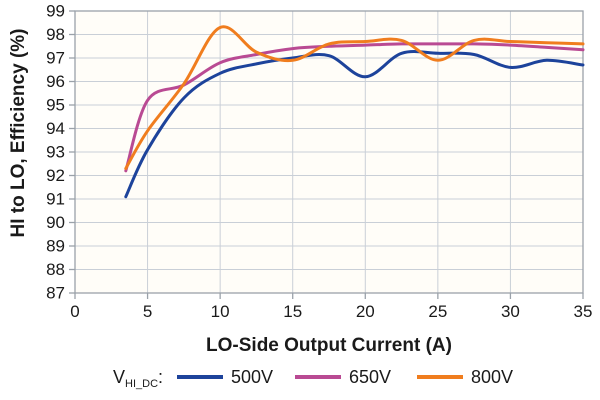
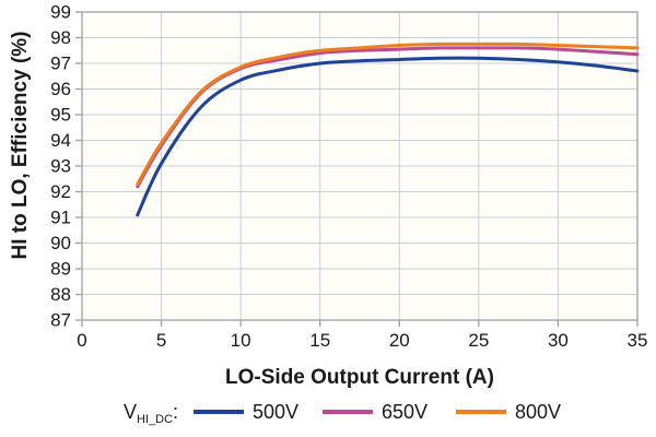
650V/5: 95.2 -> 93.8
800V/10: 98.3 -> 96.8
800V/15: 96.9 -> 97.5
500V/20: 96.2 -> 97.2
800V/25: 96.9 -> 97.8
500V/30: 96.6 -> 97.0
